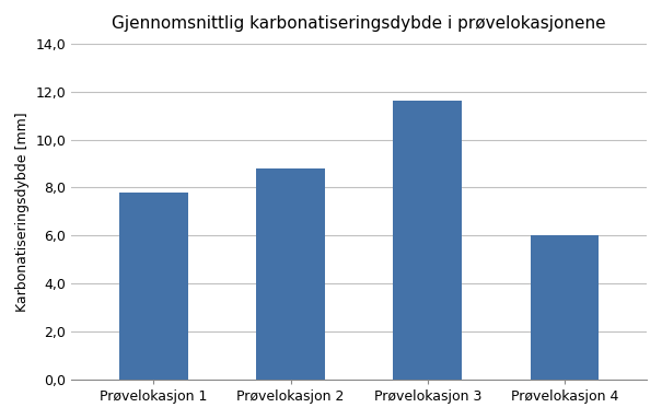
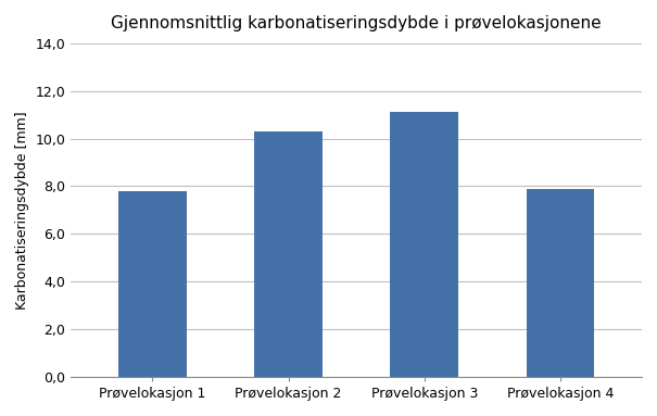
Prøvelokasjon 2: 8,8 -> 10,3
Prøvelokasjon 3: 11,6 -> 11,1
Prøvelokasjon 4: 6,0 -> 7,9
